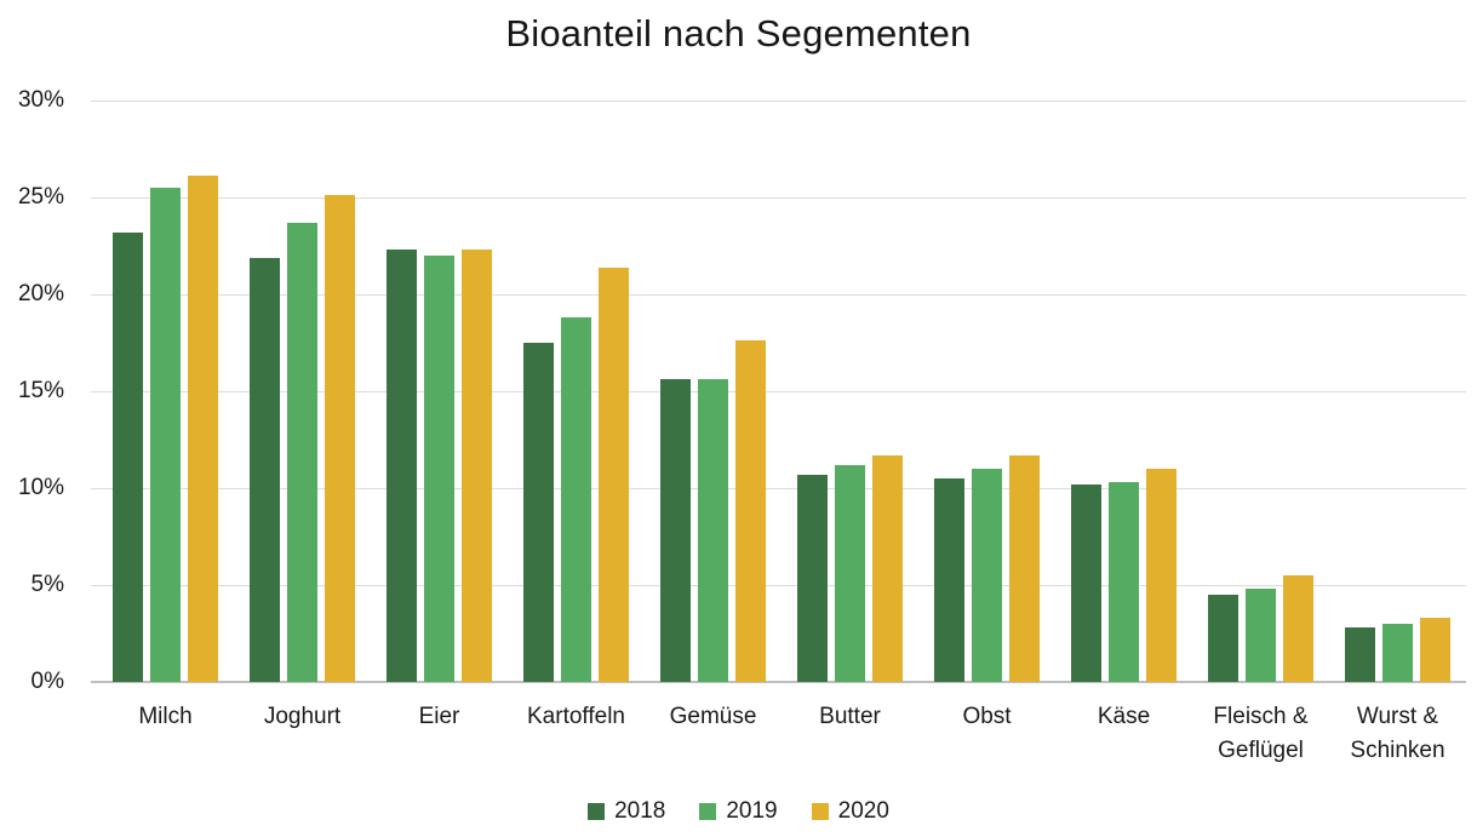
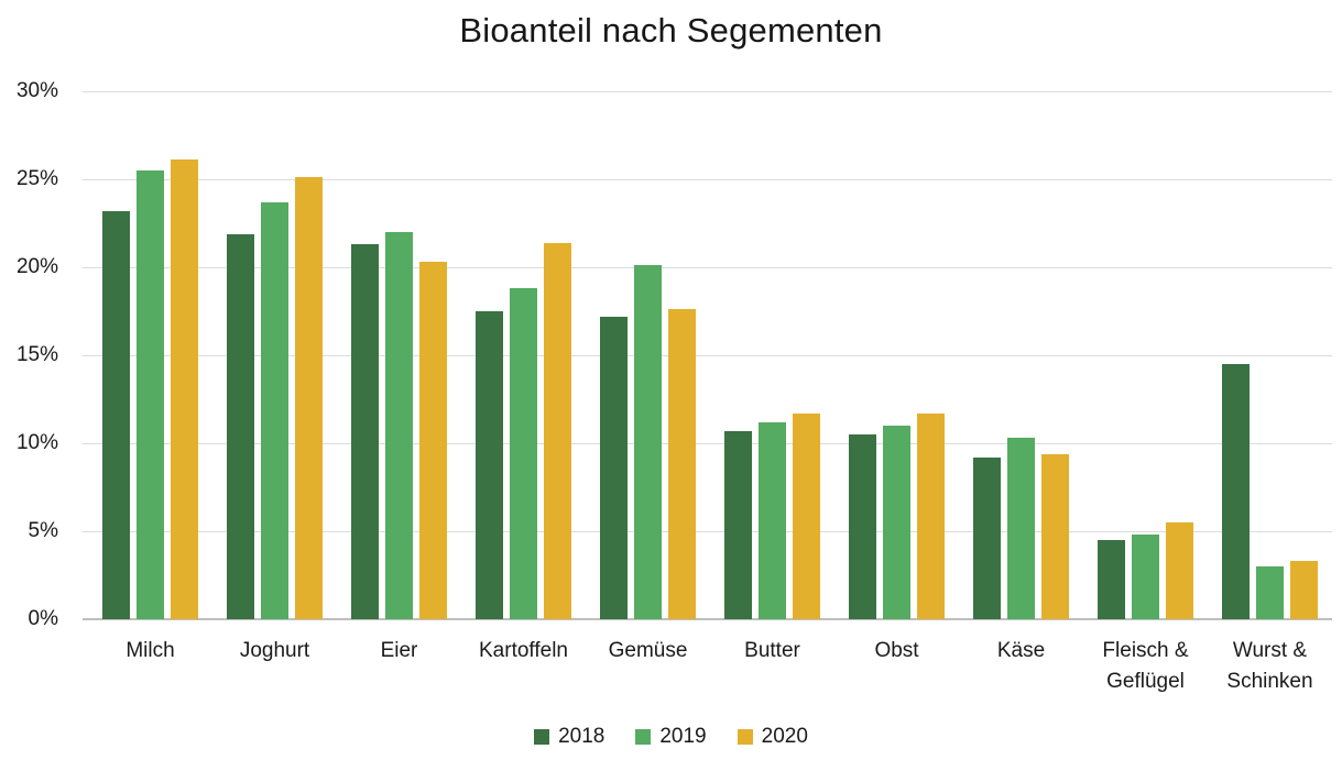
2018/Eier: 22.3% -> 21.3%
2020/Eier: 22.3% -> 20.3%
2018/Gemüse: 15.6% -> 17.2%
2019/Gemüse: 15.6% -> 20.1%
2018/Käse: 10.2% -> 9.2%
2020/Käse: 11.0% -> 9.4%
2018/Wurst & Schinken: 2.8% -> 14.5%
